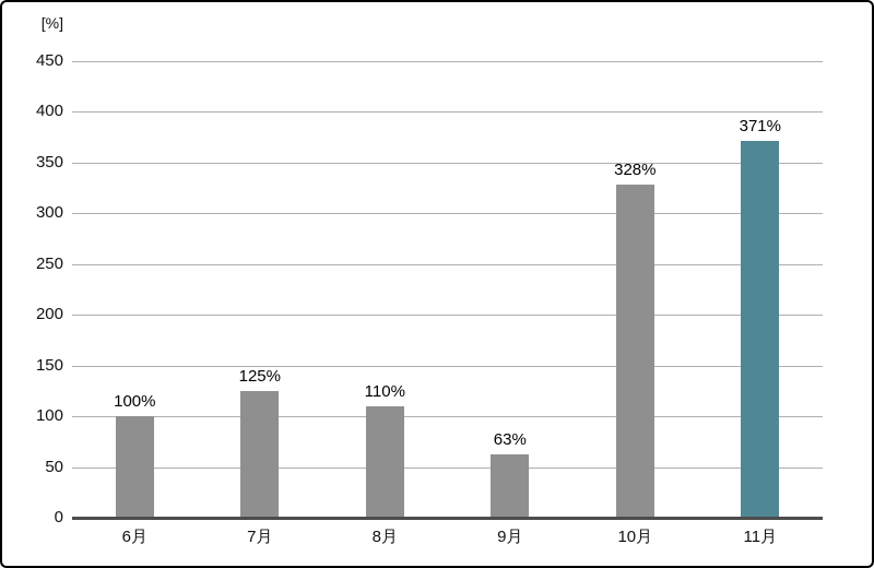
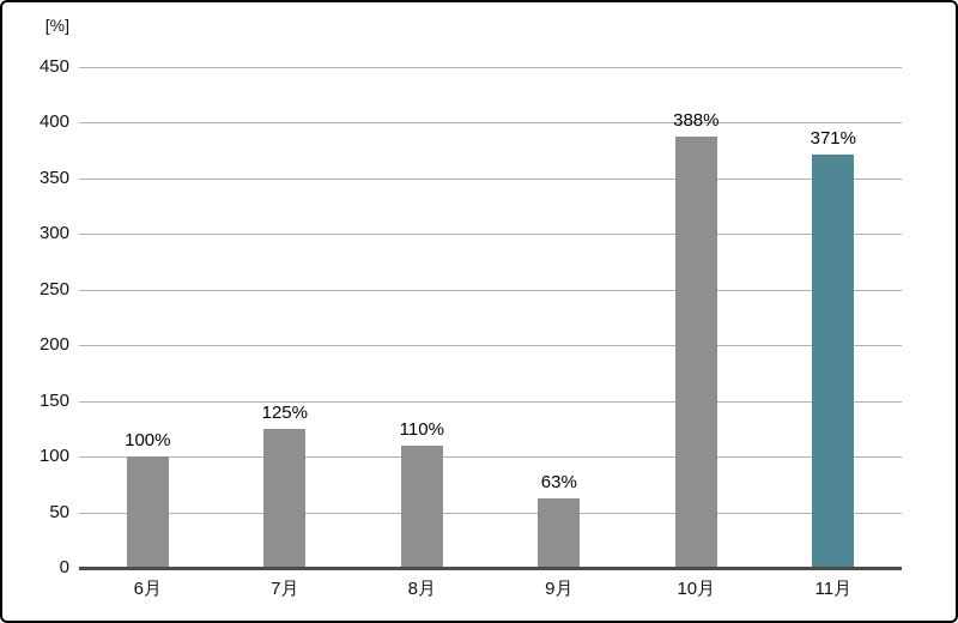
10月: 328% -> 388%
